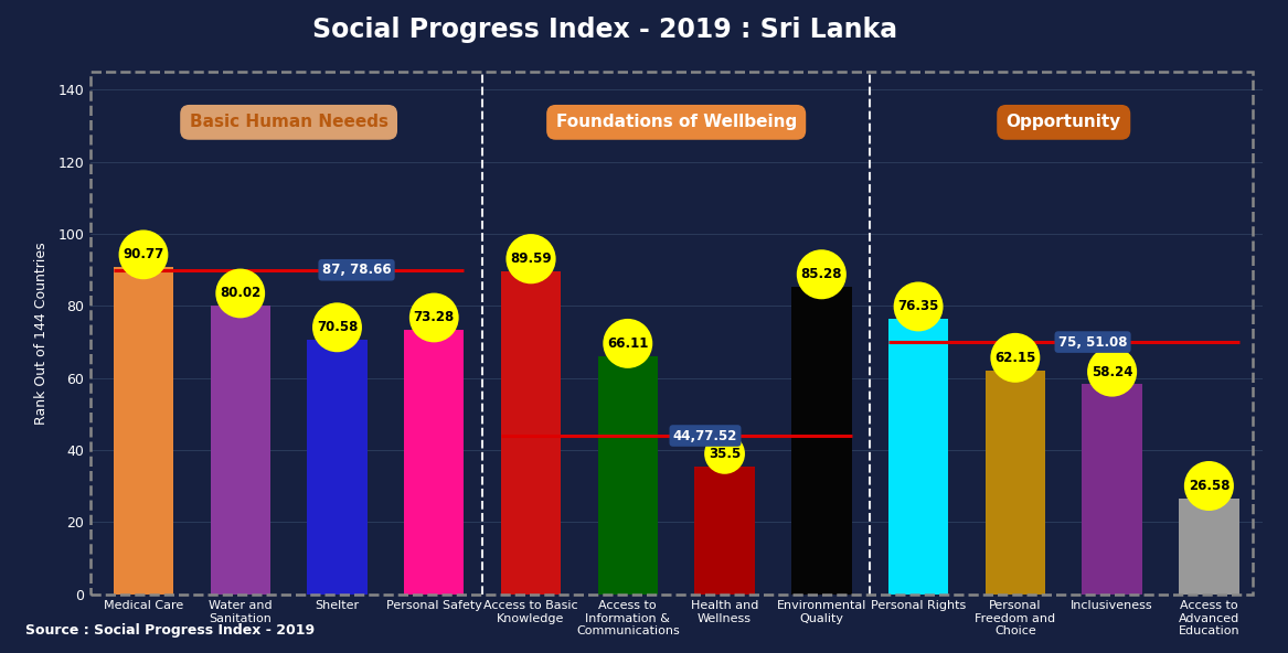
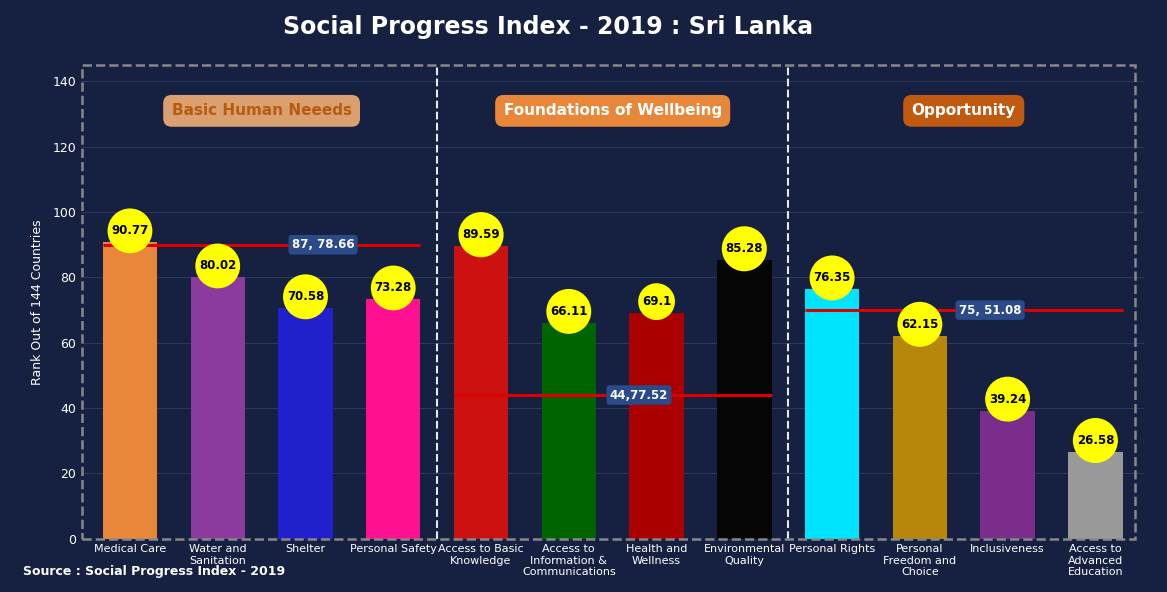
Health and Wellness: 35.5 -> 69.1
Inclusiveness: 58.24 -> 39.24
